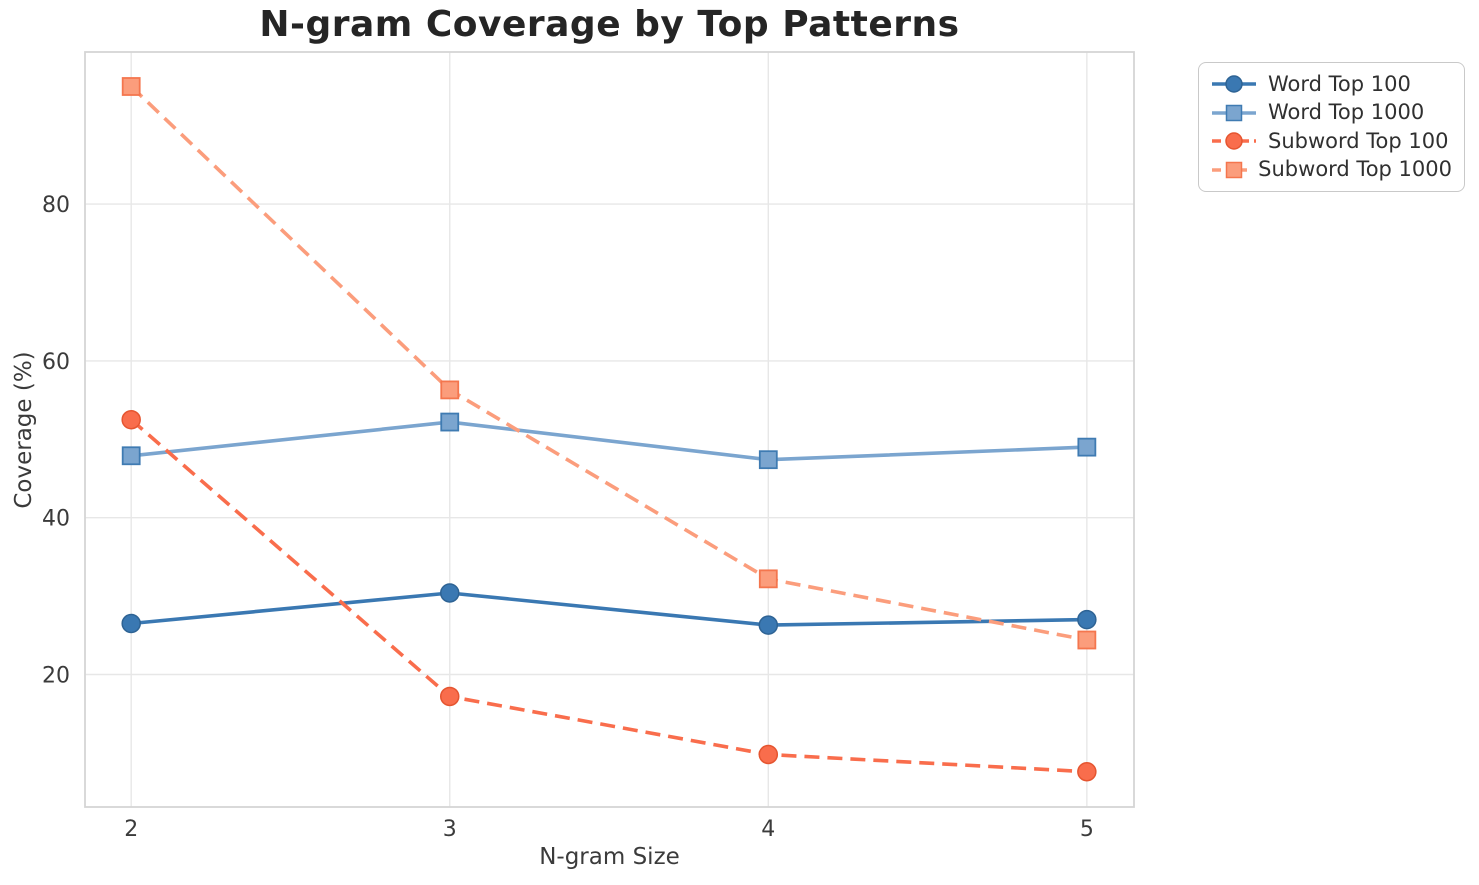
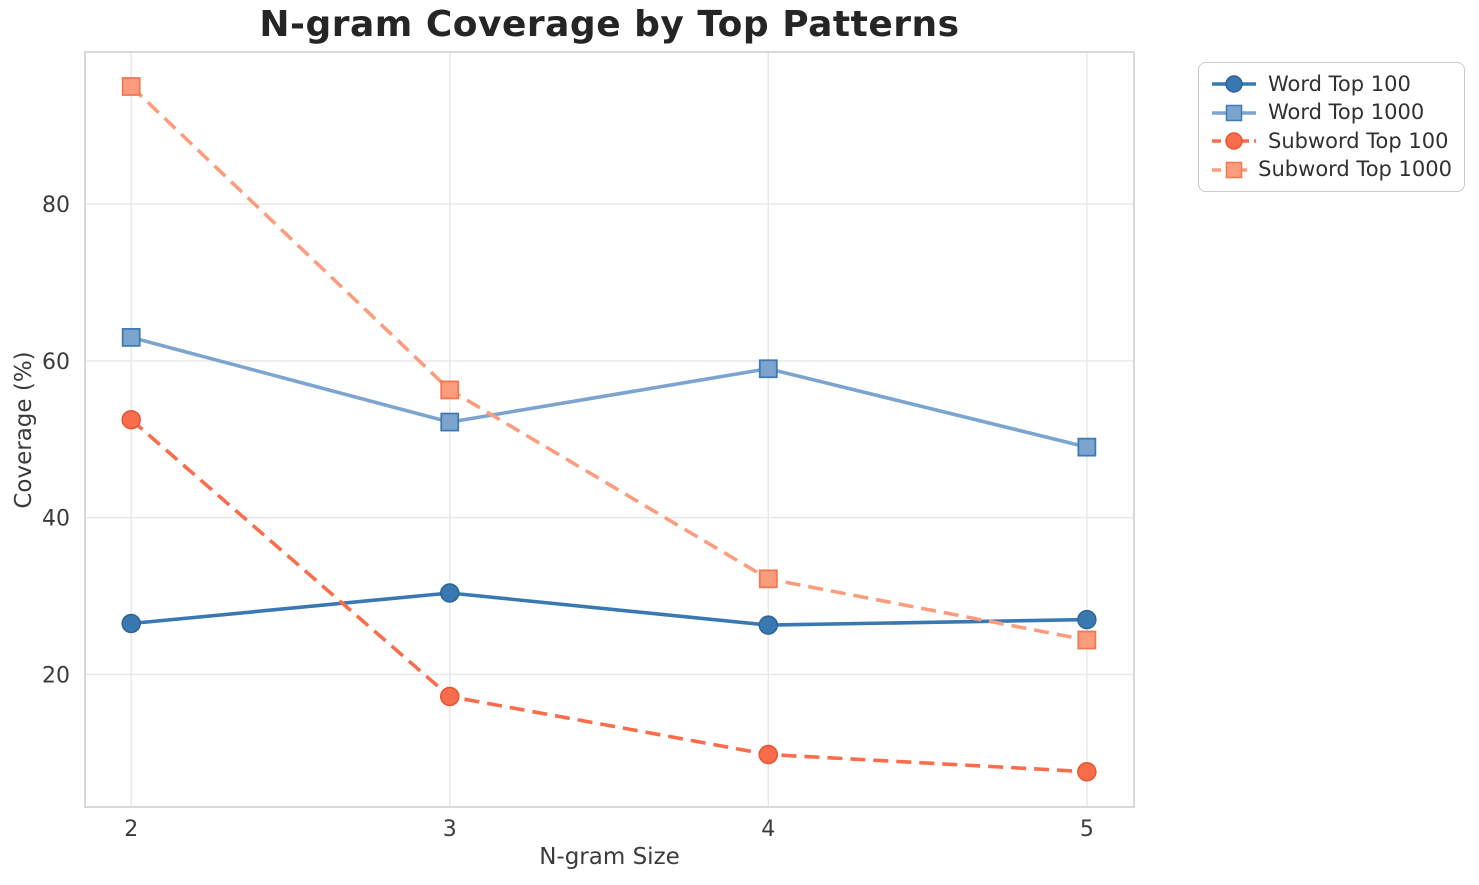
Word Top 1000/2: 48 -> 63
Word Top 1000/4: 47 -> 59
